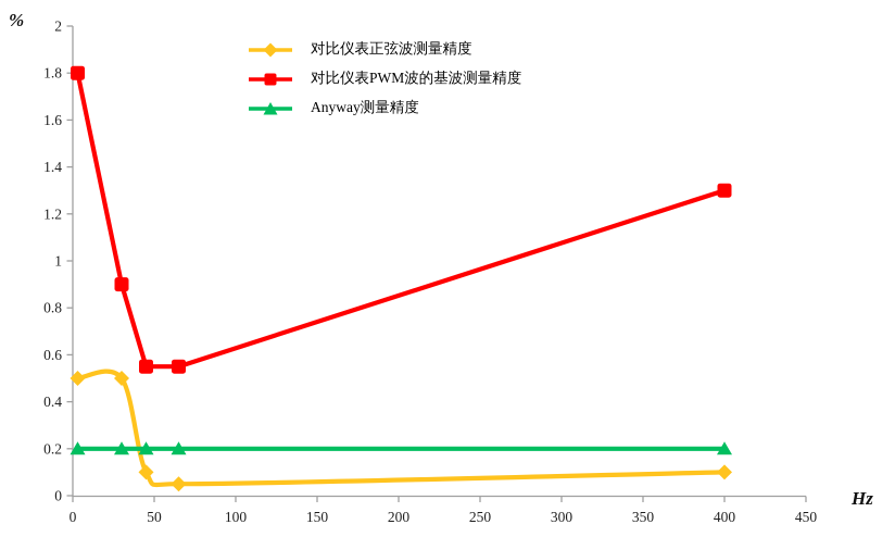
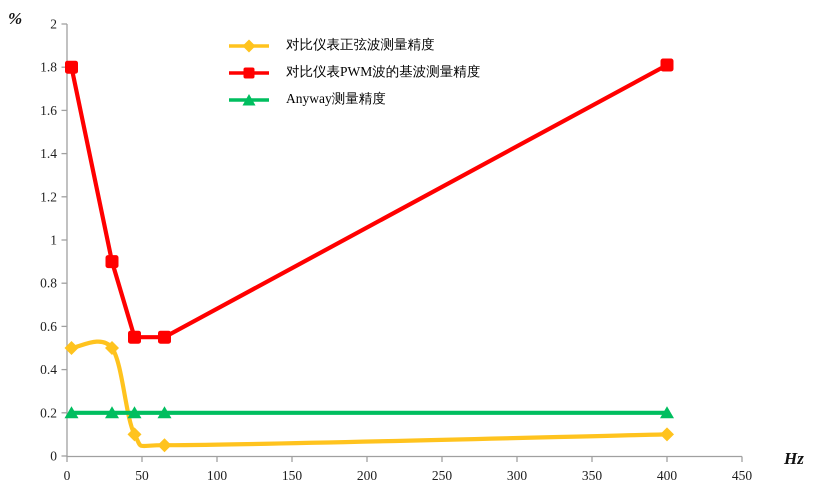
对比仪表PWM波的基波测量精度/400: 1.30 -> 1.81
